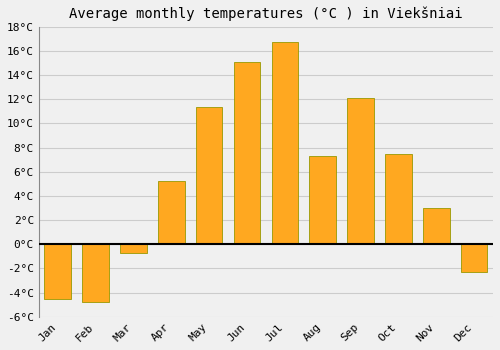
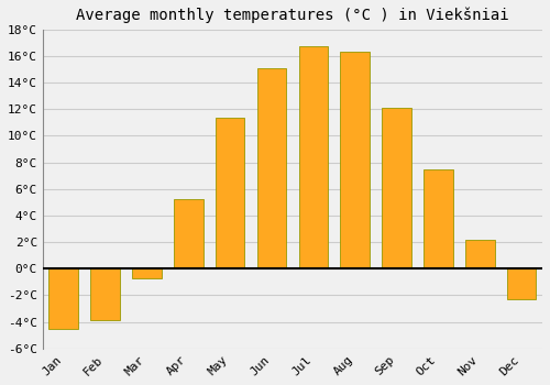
Feb: -4.8°C -> -3.9°C
Aug: 7.3°C -> 16.3°C
Nov: 3.0°C -> 2.2°C
